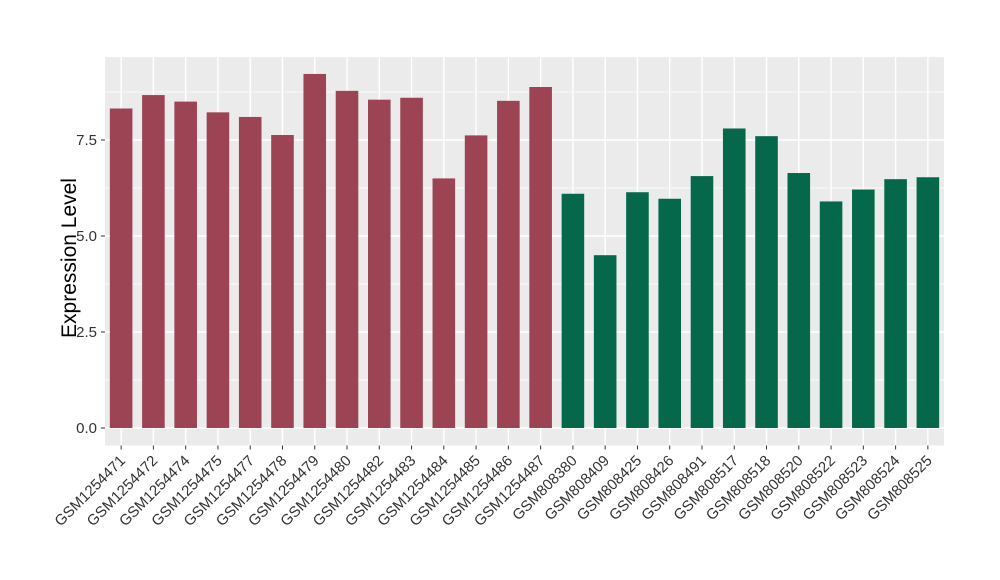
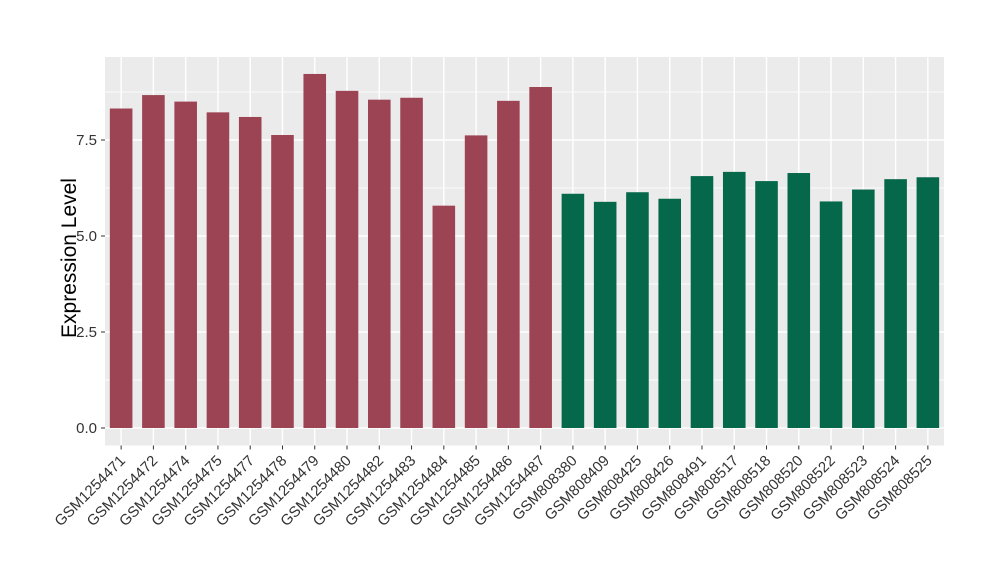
GSM1254484: 6.5 -> 5.8
GSM808409: 4.5 -> 5.9
GSM808517: 7.8 -> 6.7
GSM808518: 7.6 -> 6.4
